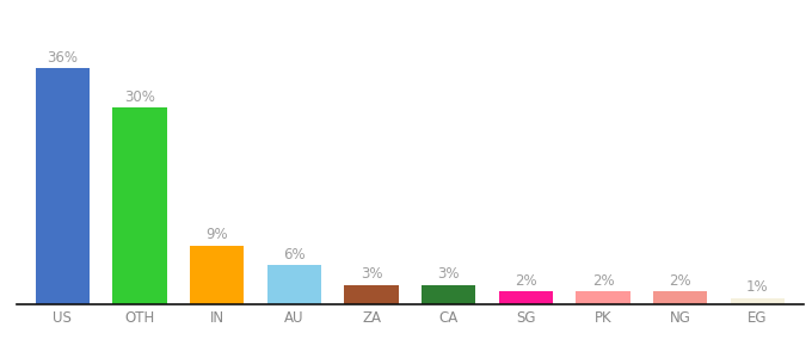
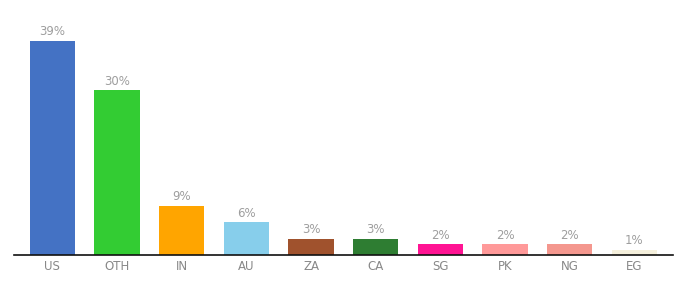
US: 36% -> 39%
